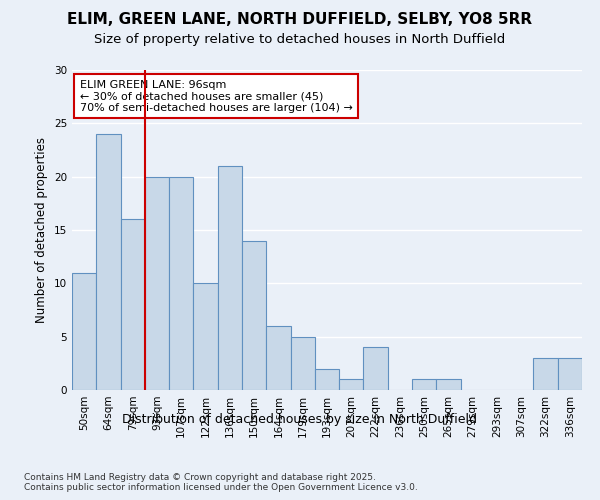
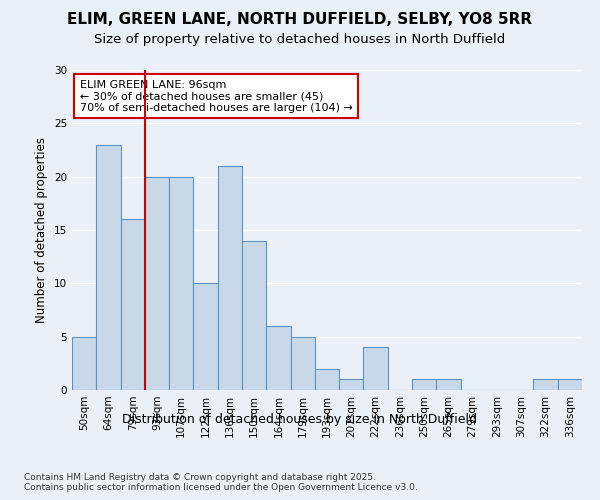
50sqm: 11 -> 5
64sqm: 24 -> 23
322sqm: 3 -> 1
336sqm: 3 -> 1
